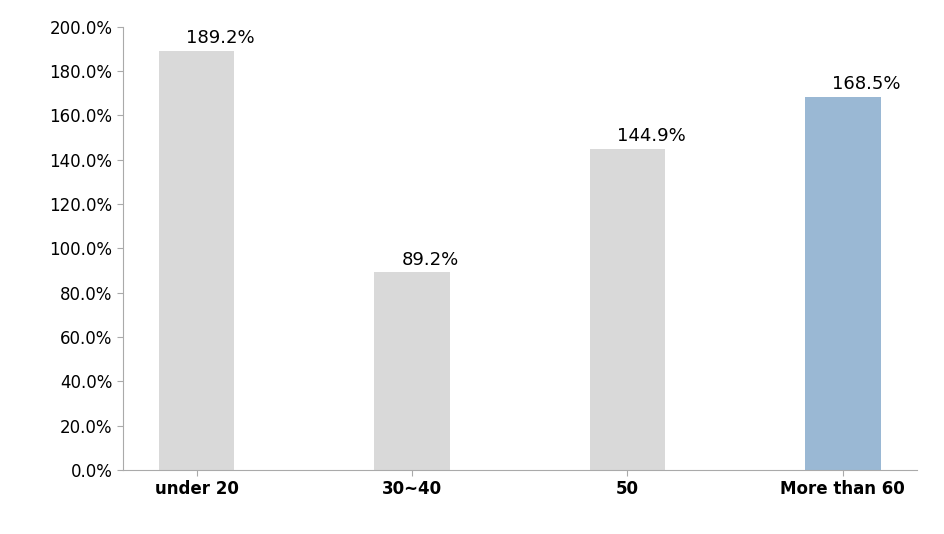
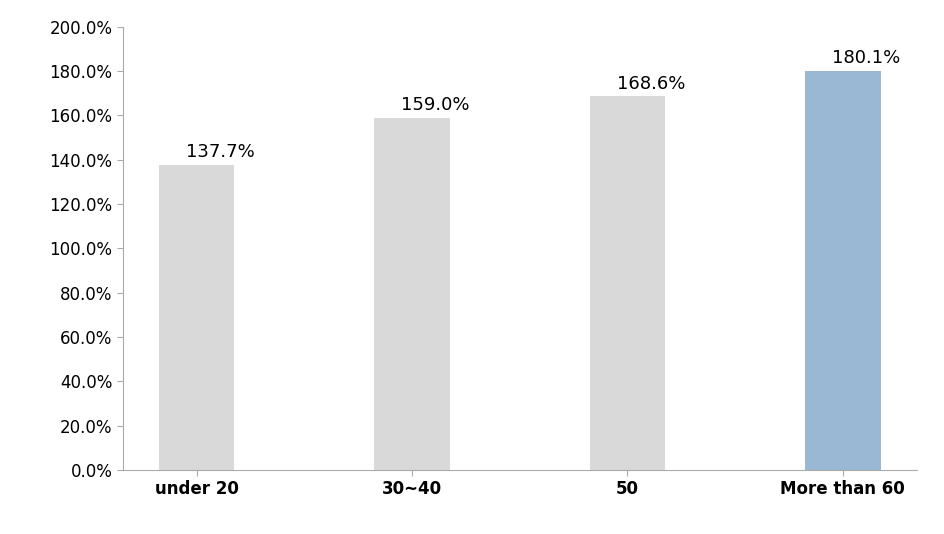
under 20: 189.2% -> 137.7%
30~40: 89.2% -> 159.0%
50: 144.9% -> 168.6%
More than 60: 168.5% -> 180.1%
